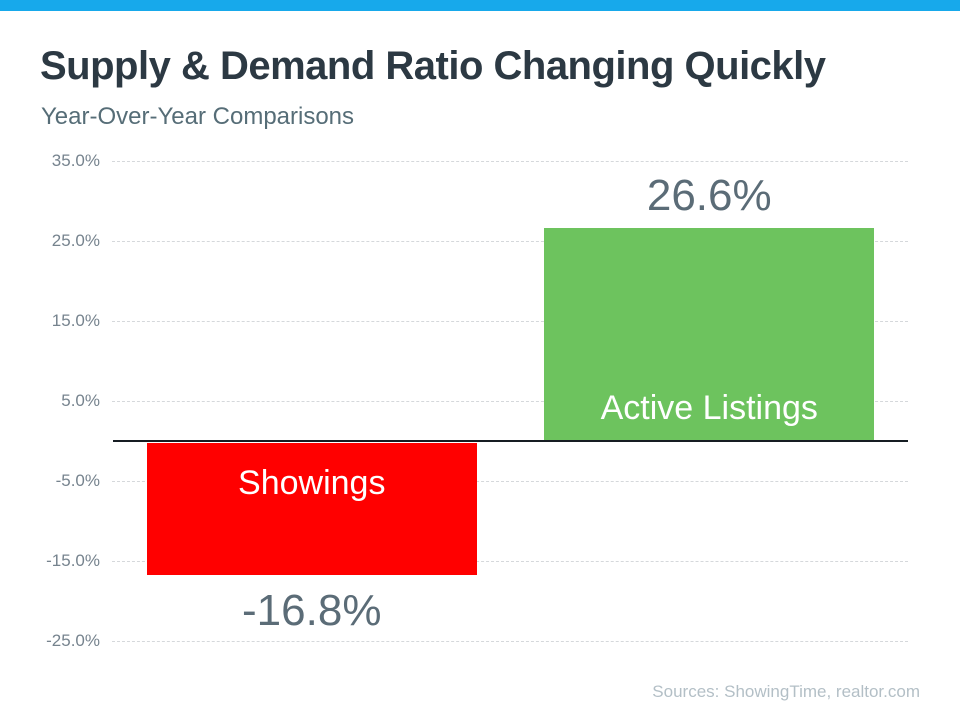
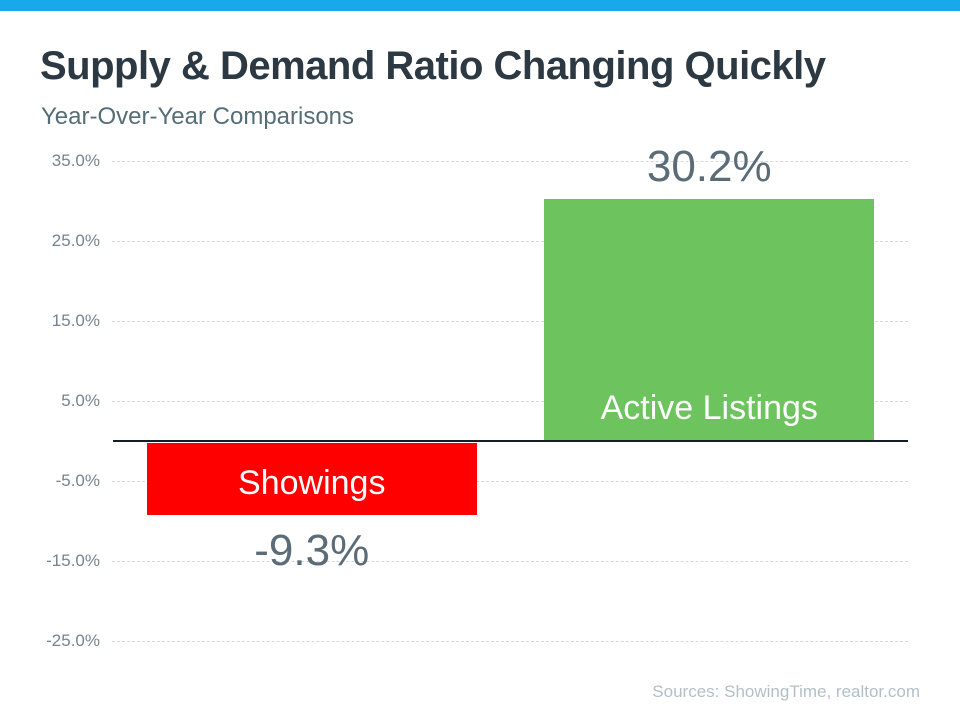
Showings: -16.8% -> -9.3%
Active Listings: 26.6% -> 30.2%
